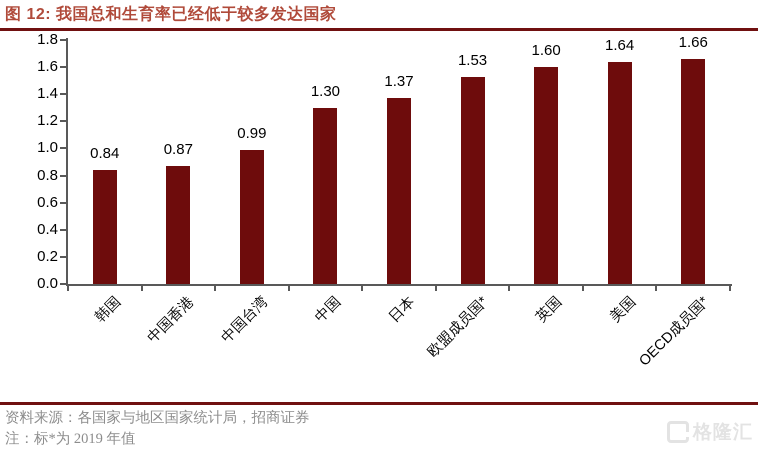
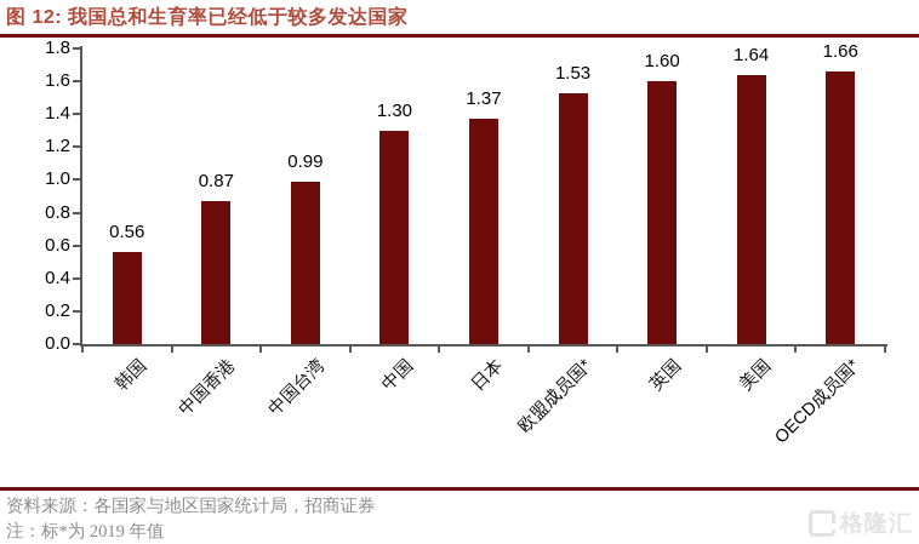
韩国: 0.84 -> 0.56
